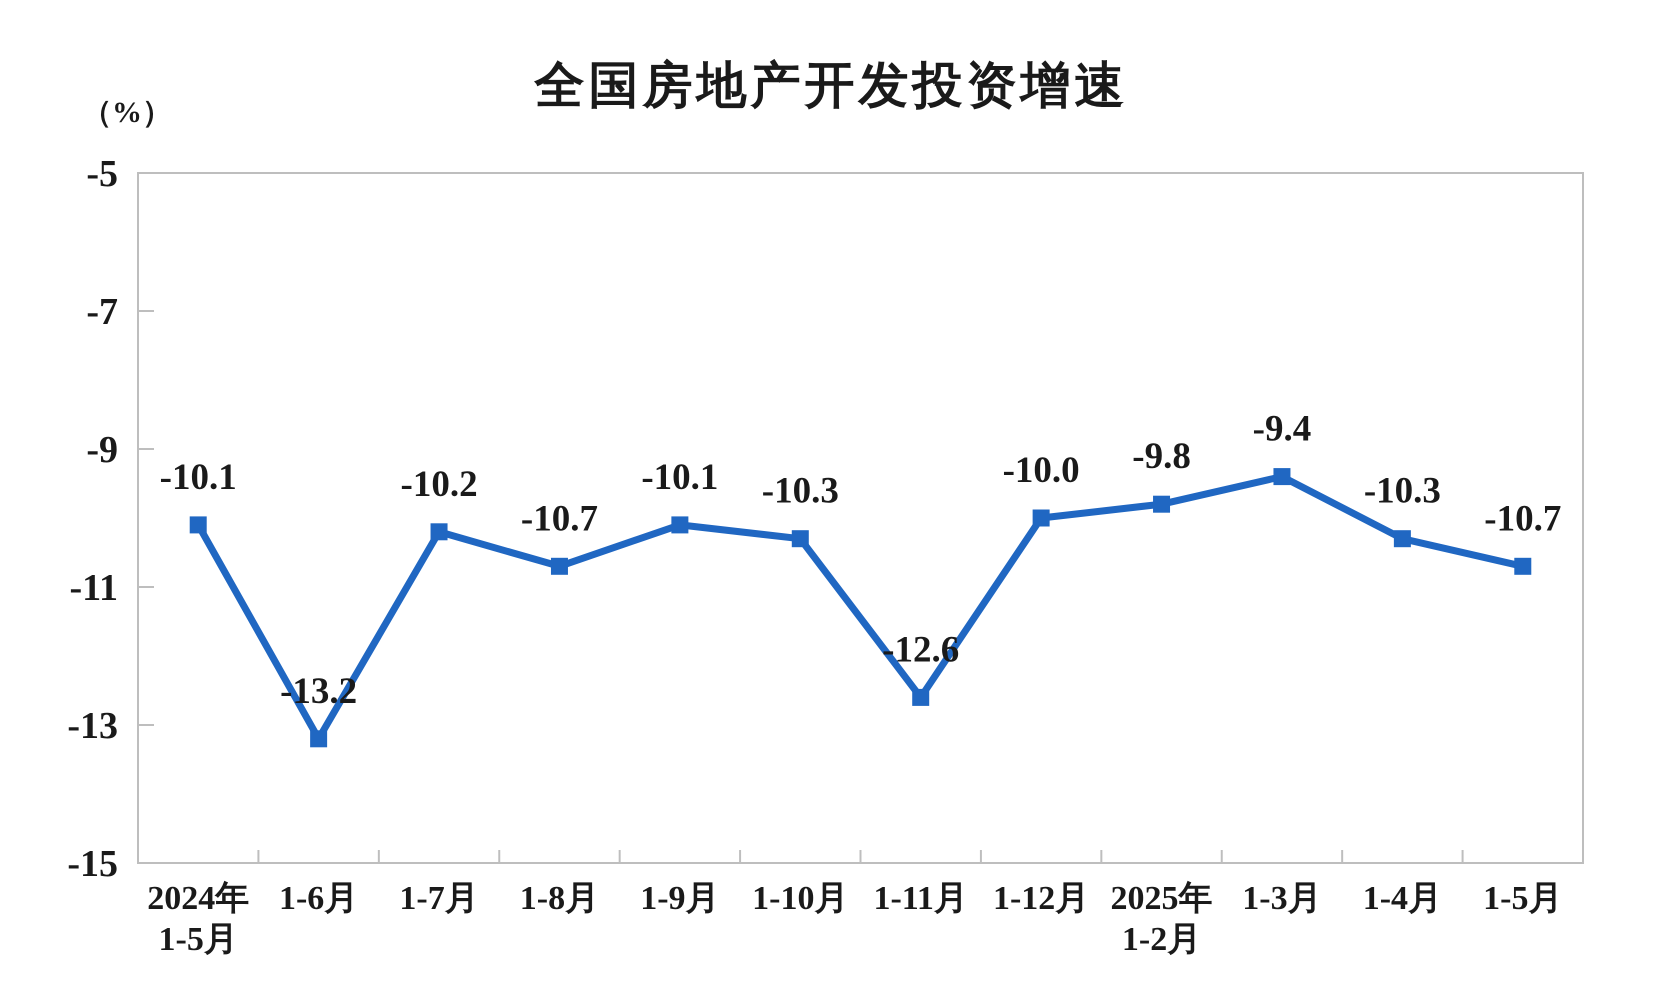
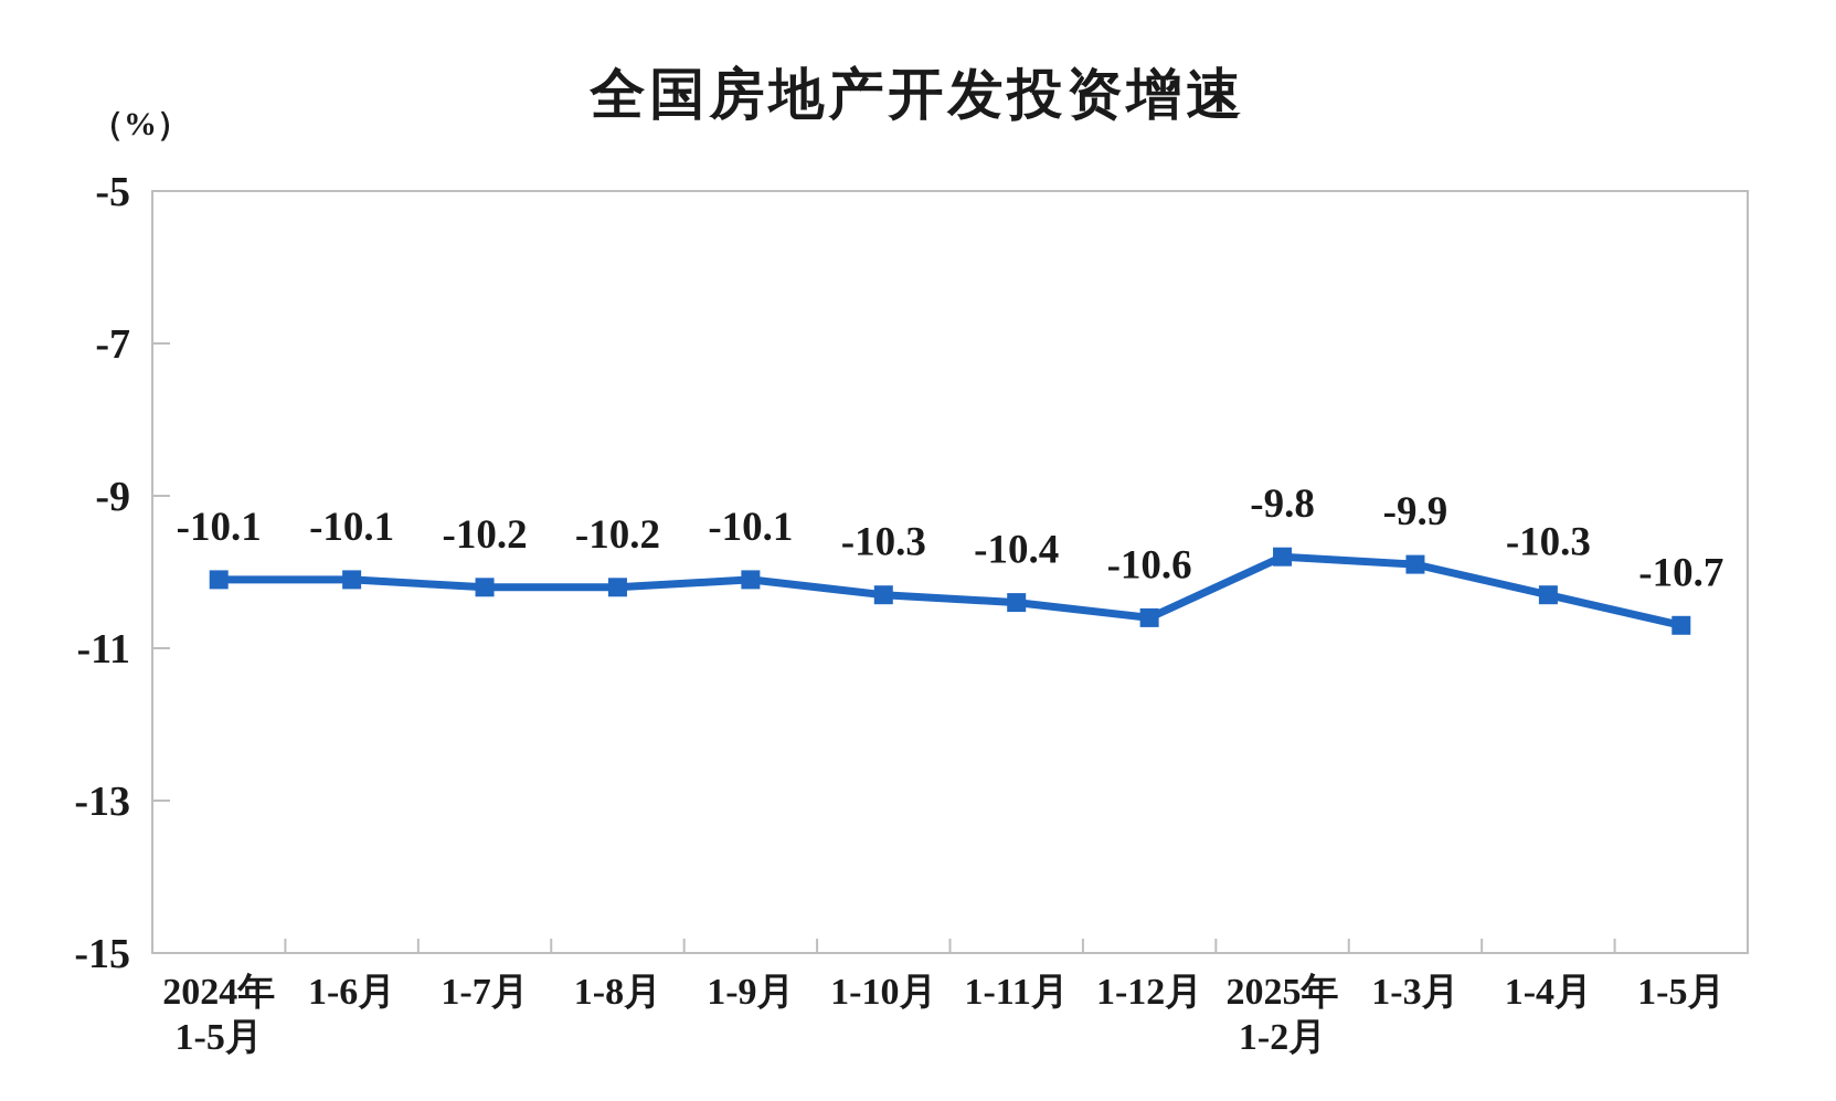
1-6月: -13.2 -> -10.1
1-8月: -10.7 -> -10.2
1-11月: -12.6 -> -10.4
1-12月: -10.0 -> -10.6
1-3月: -9.4 -> -9.9
